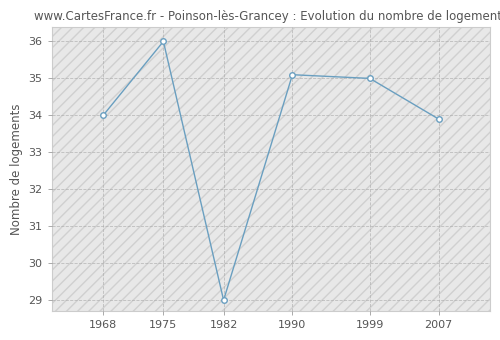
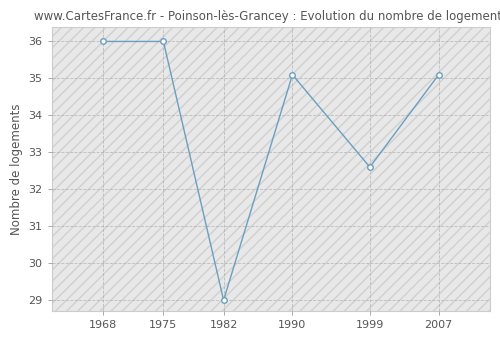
1968: 34.0 -> 36.0
1999: 35.0 -> 32.6
2007: 33.9 -> 35.1
